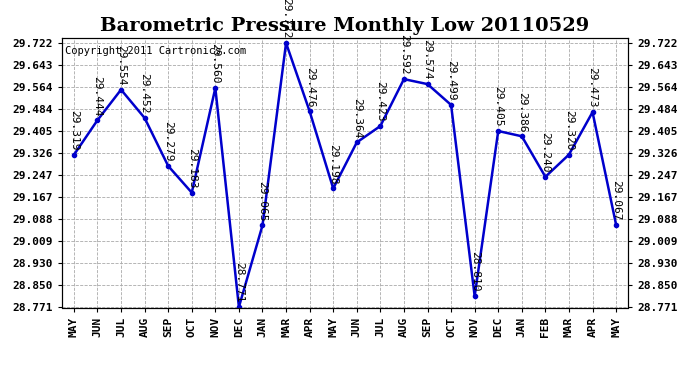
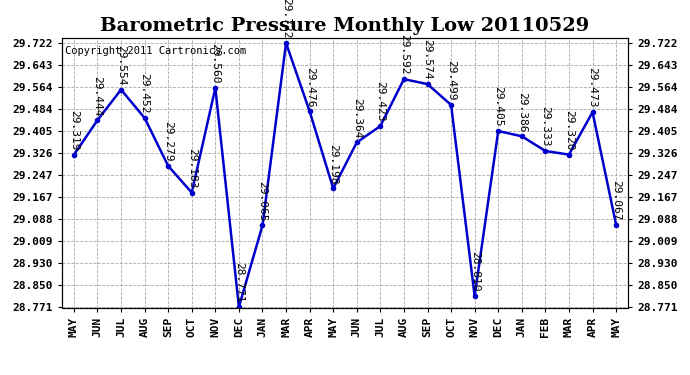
FEB: 29.240 -> 29.333
